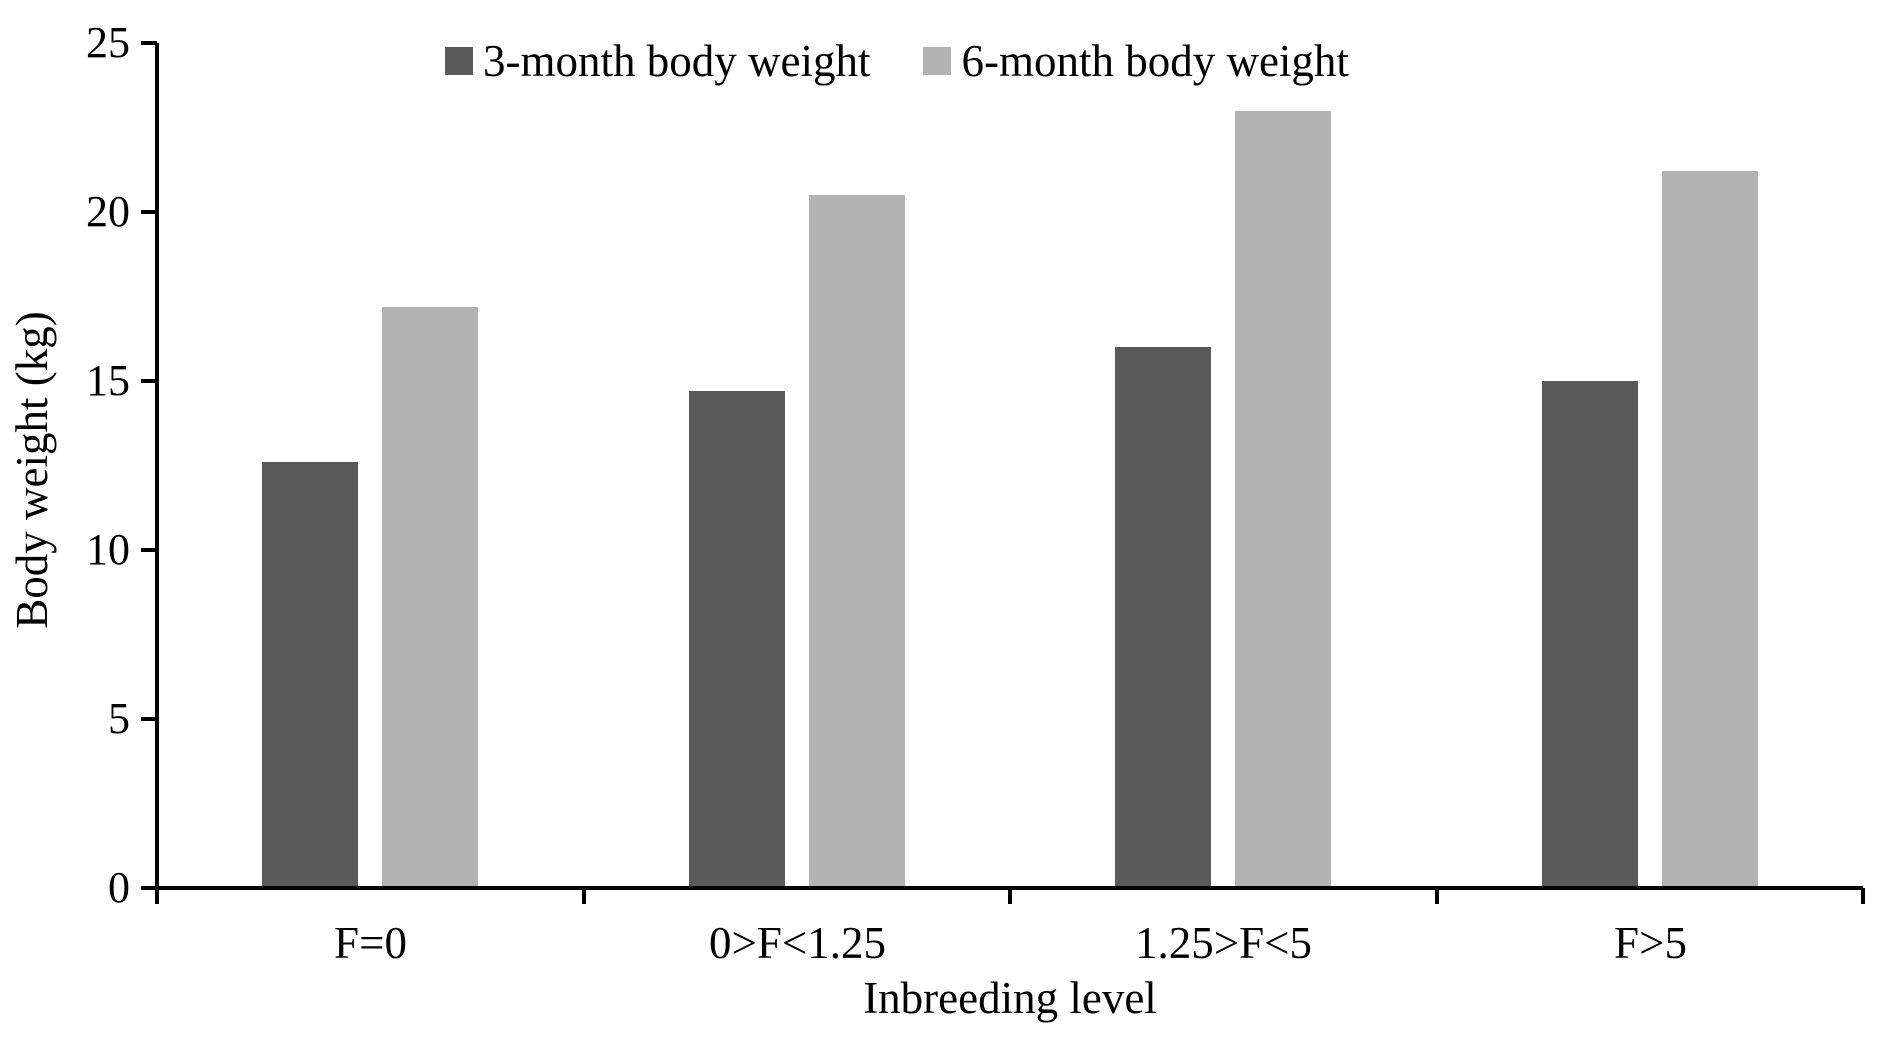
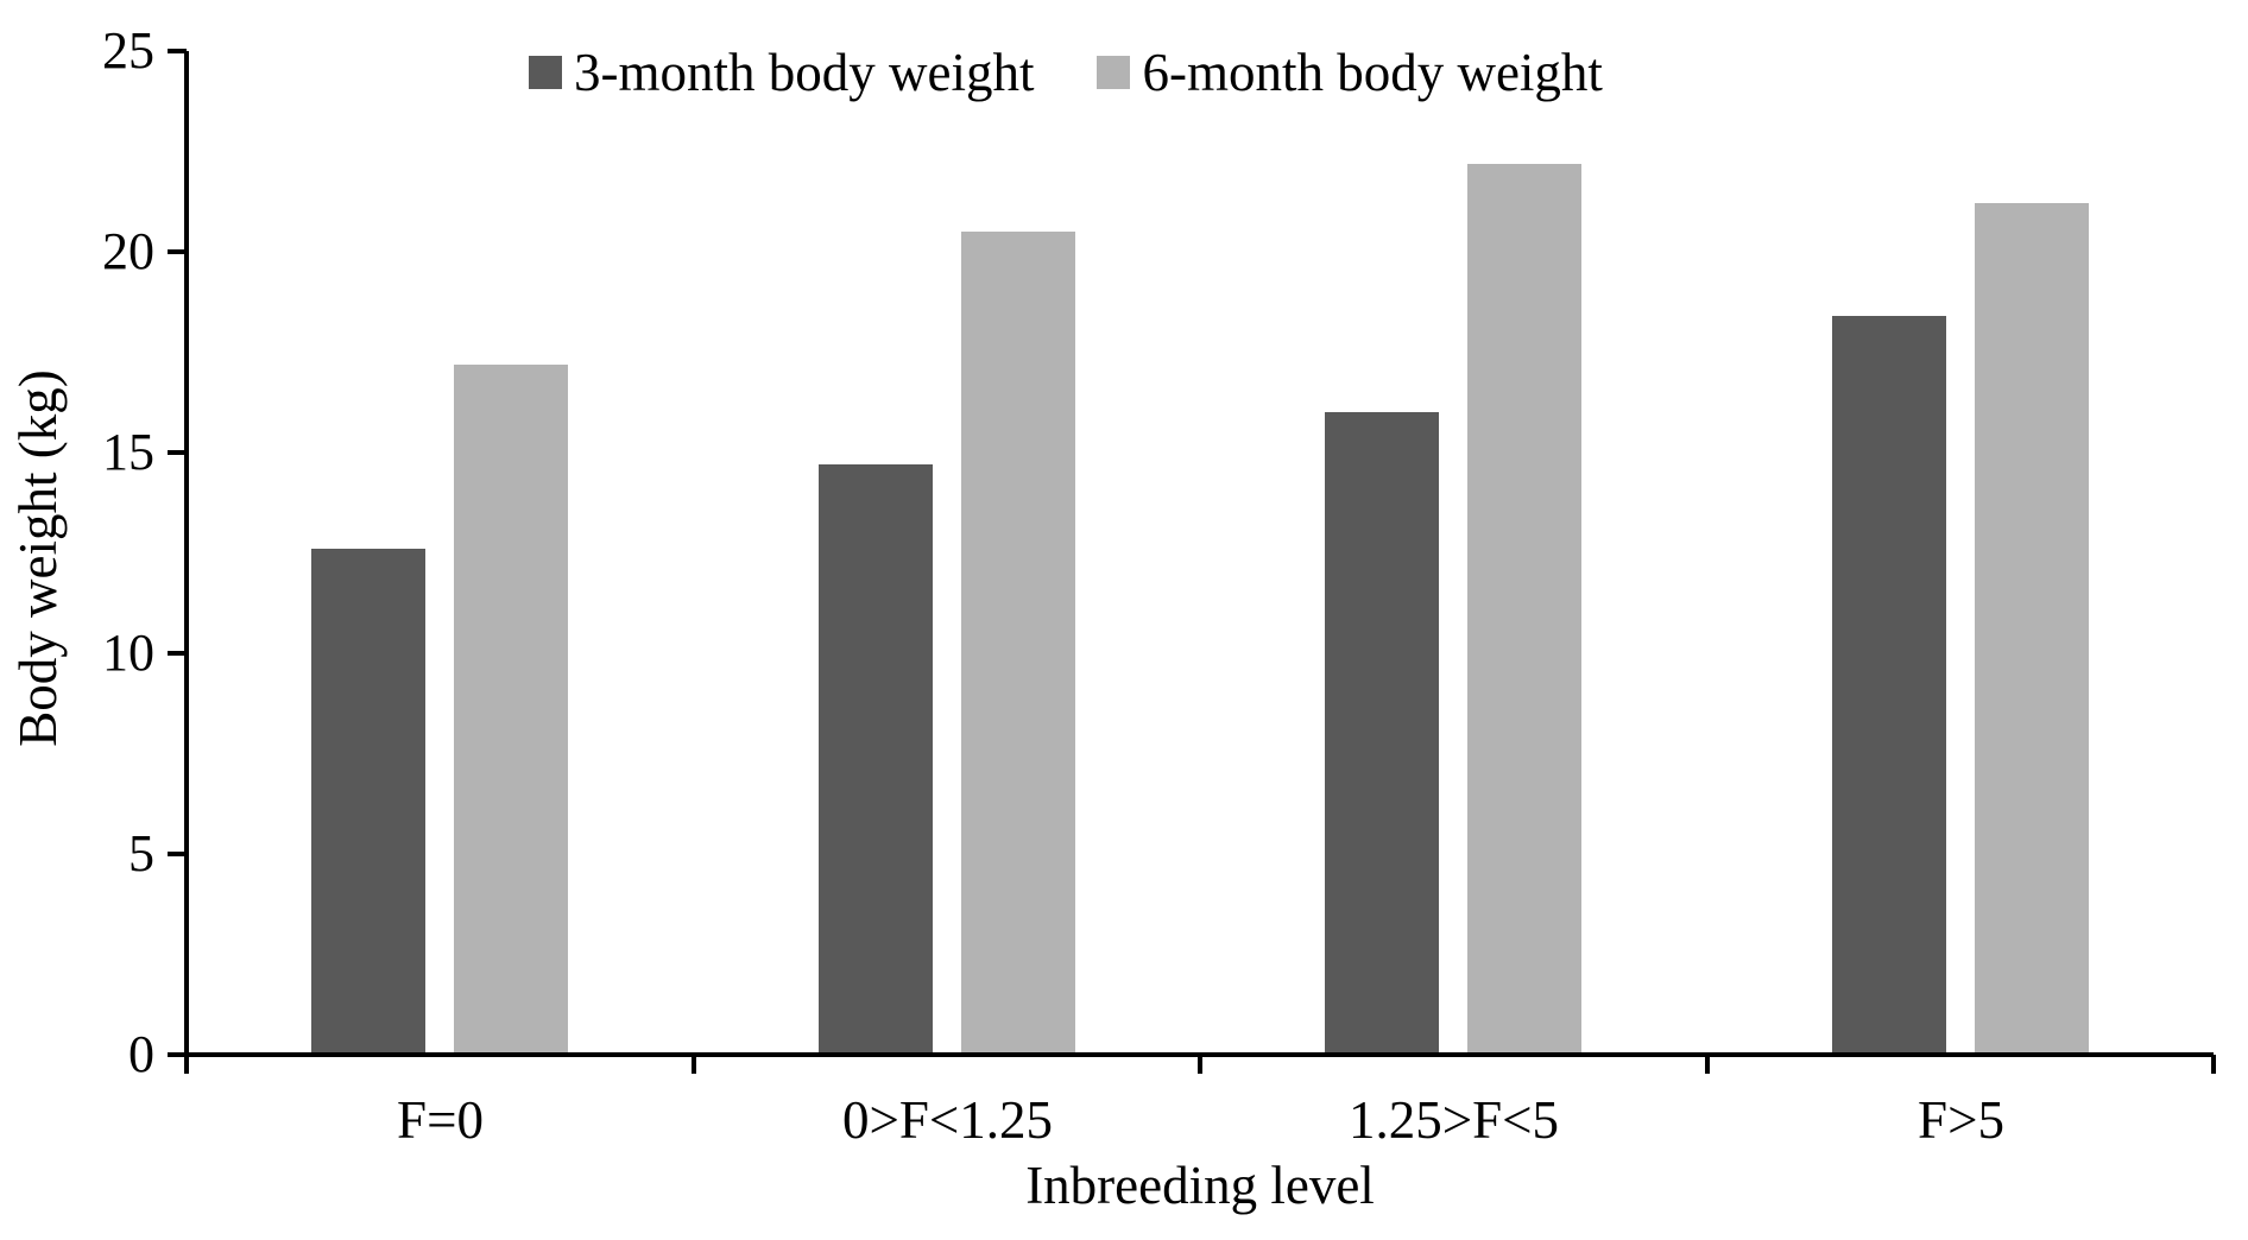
6-month body weight/1.25>F<5: 23.0 -> 22.2
3-month body weight/F>5: 15.0 -> 18.4
